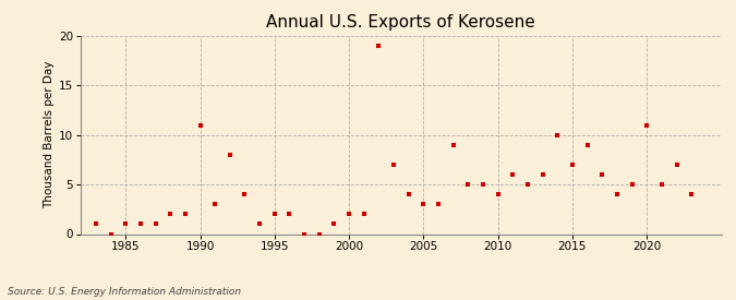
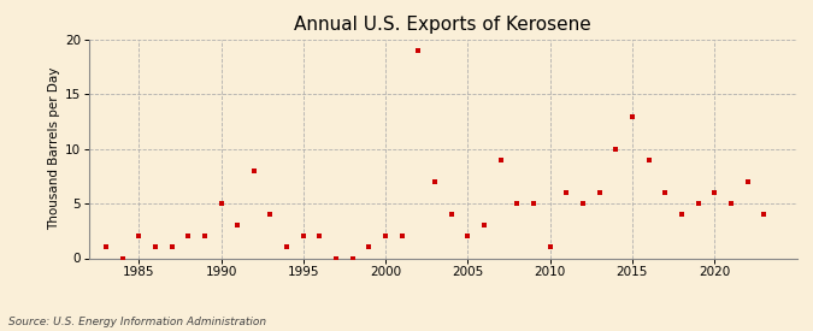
1985: 1 -> 2
1990: 11 -> 5
2005: 3 -> 2
2010: 4 -> 1
2015: 7 -> 13
2020: 11 -> 6
